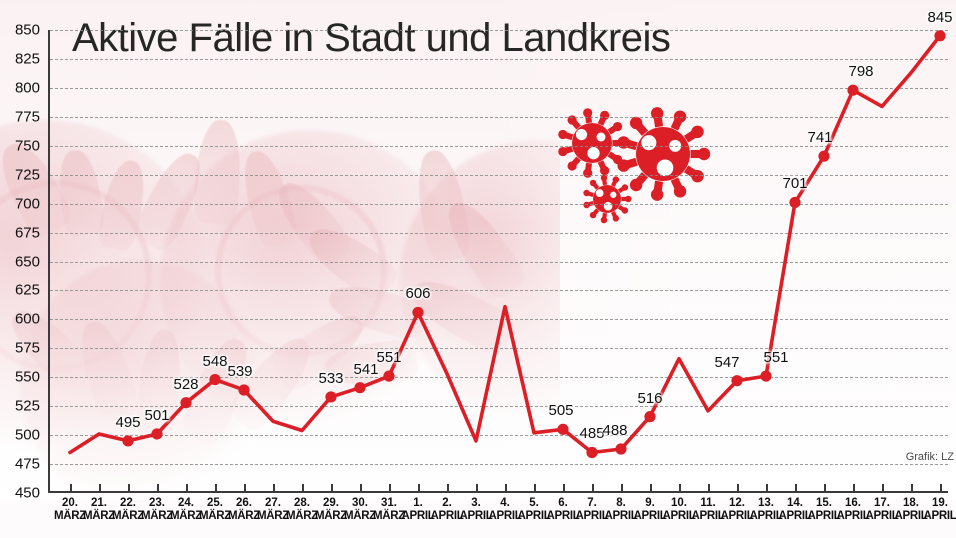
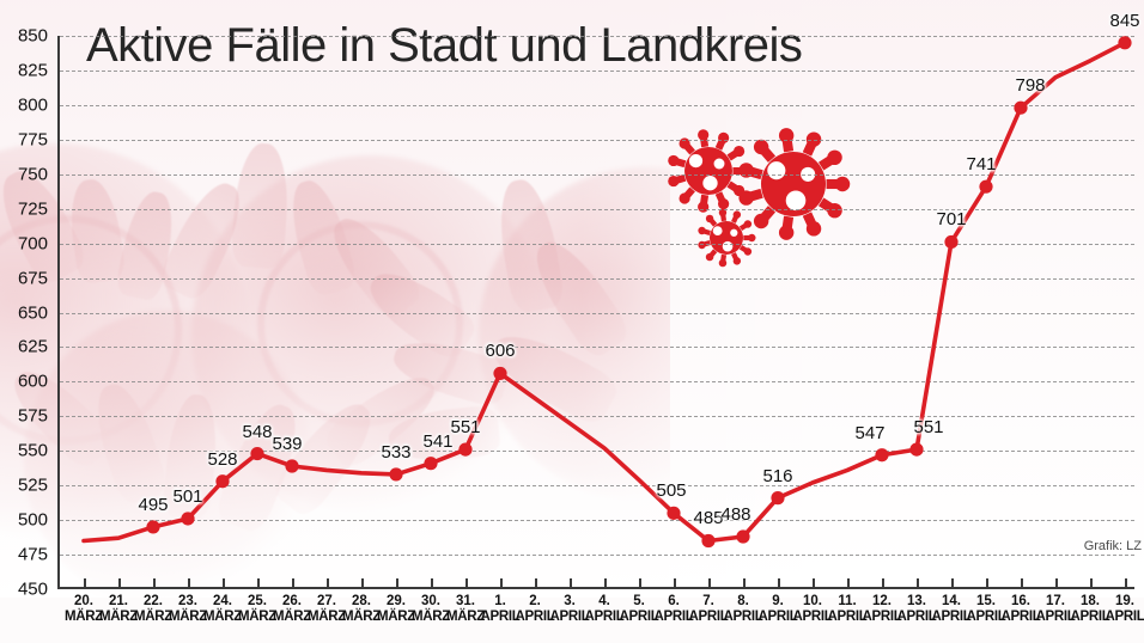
21. MÄRZ: 501 -> 487
27. MÄRZ: 512 -> 536
28. MÄRZ: 504 -> 534
2. APRIL: 553 -> 588
3. APRIL: 495 -> 570
4. APRIL: 611 -> 552
5. APRIL: 502 -> 529
10. APRIL: 566 -> 527
11. APRIL: 521 -> 536
17. APRIL: 784 -> 820
18. APRIL: 813 -> 832
